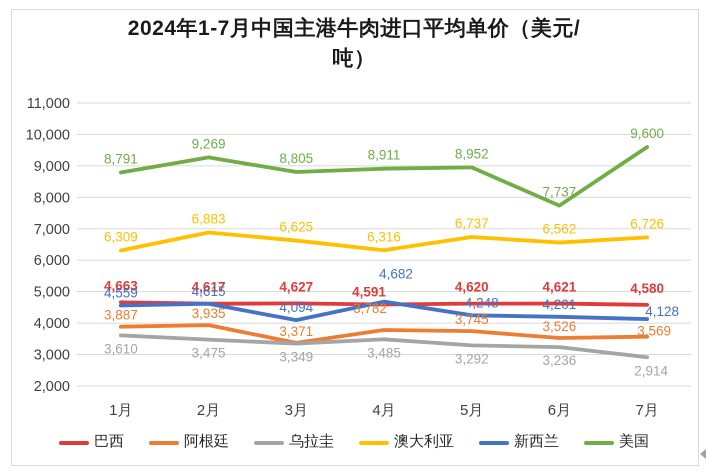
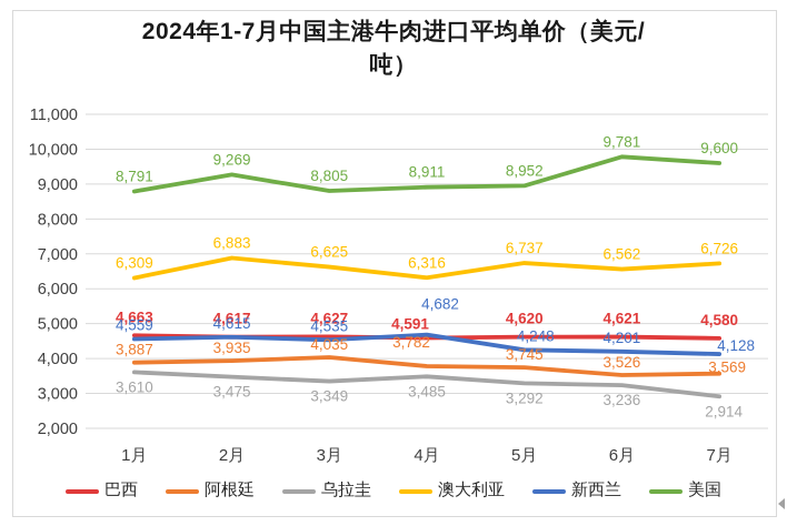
阿根廷/3月: 3,371 -> 4,035
新西兰/3月: 4,094 -> 4,535
美国/6月: 7,737 -> 9,781
